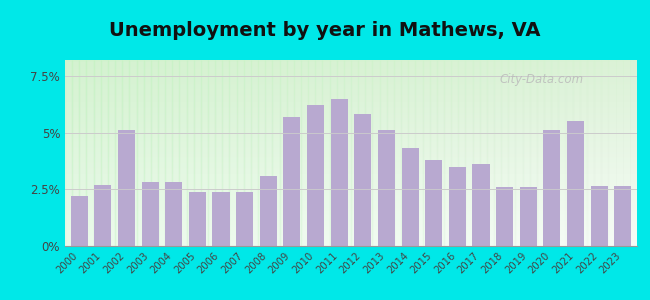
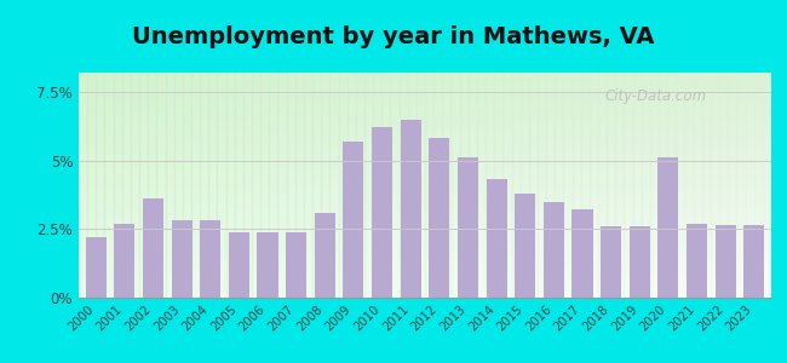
2002: 5.10% -> 3.60%
2017: 3.60% -> 3.20%
2021: 5.50% -> 2.70%
